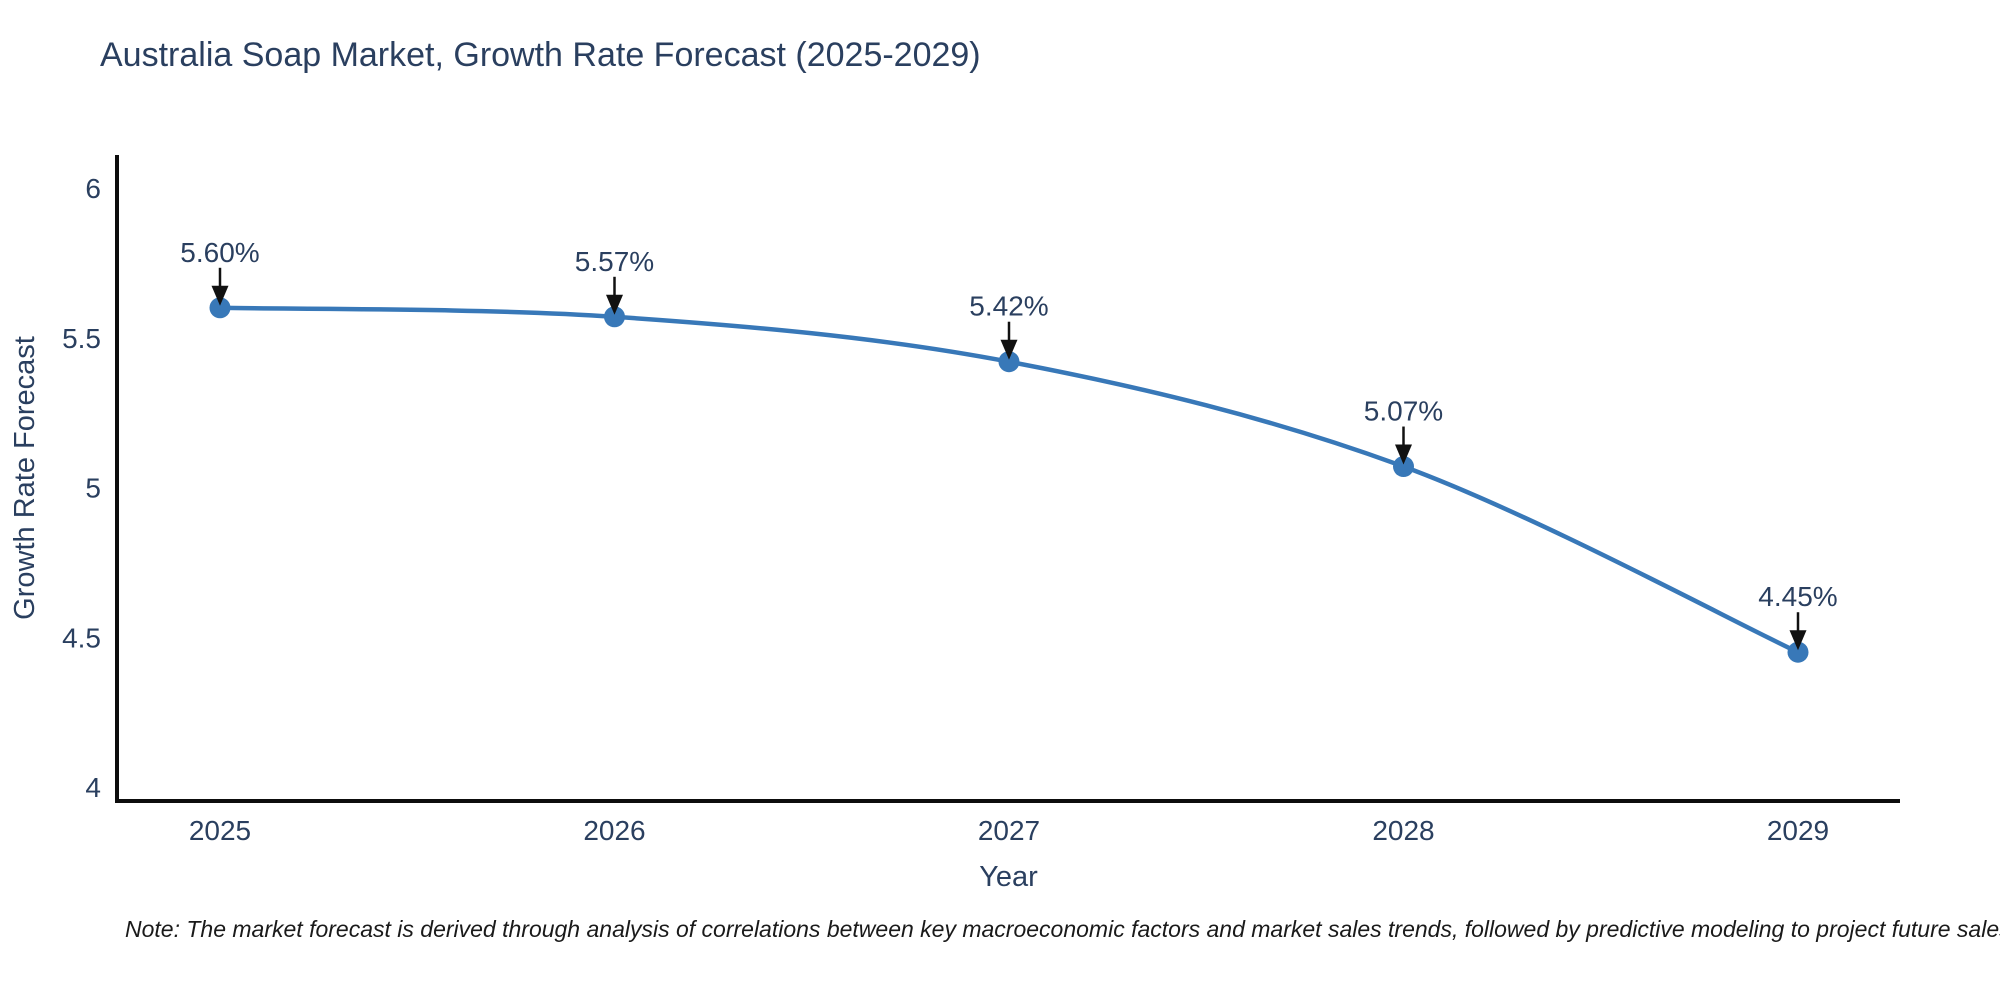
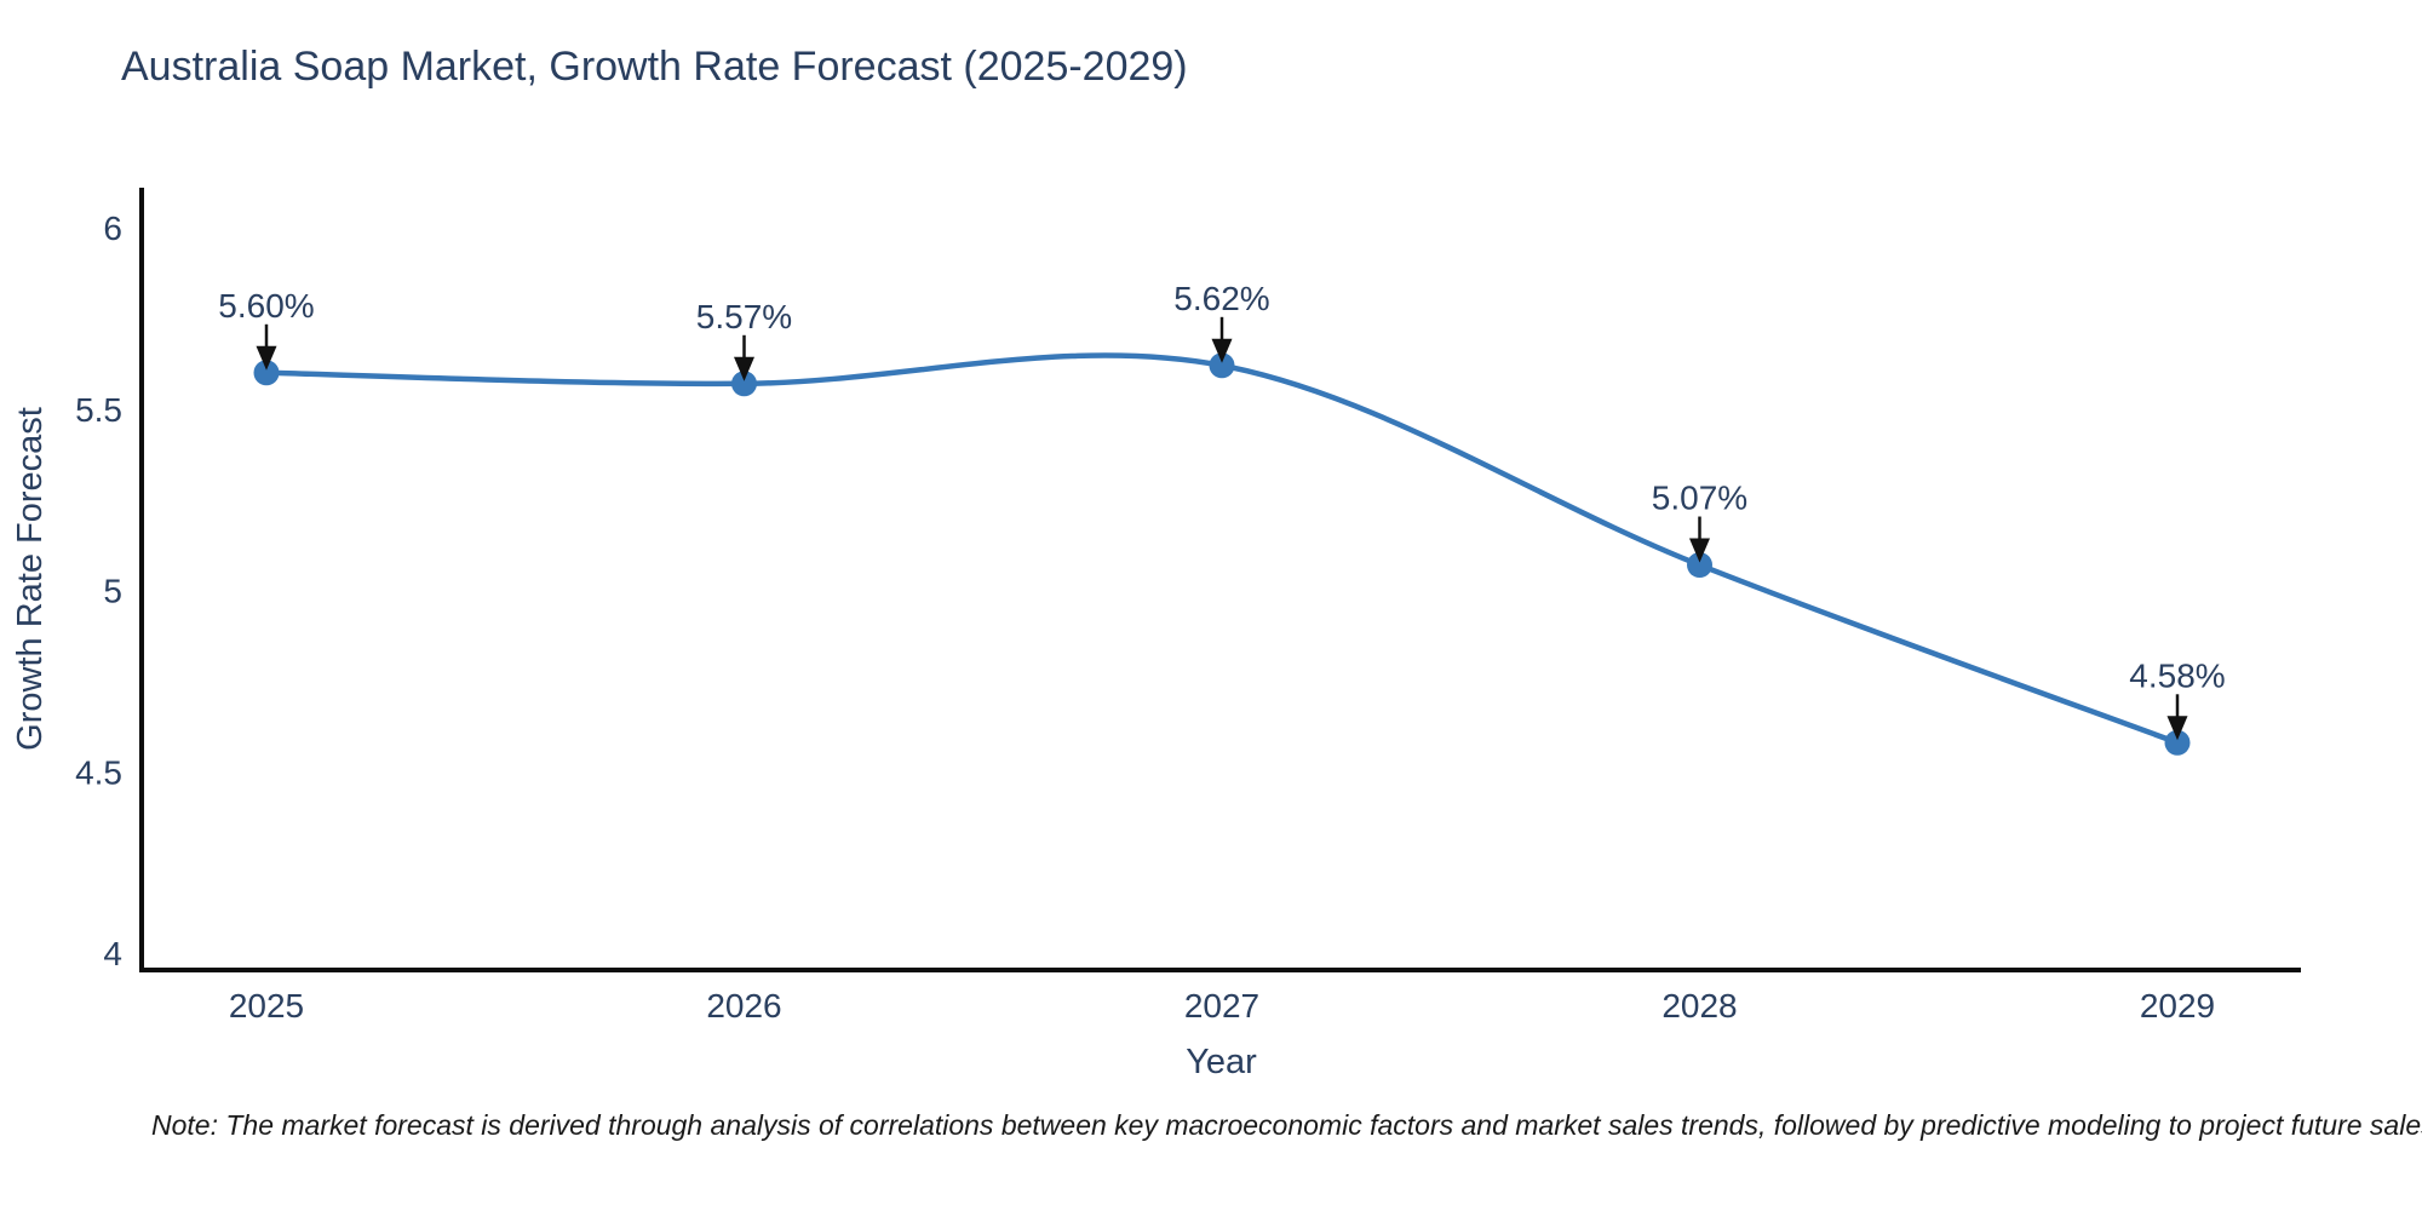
2027: 5.42% -> 5.62%
2029: 4.45% -> 4.58%
